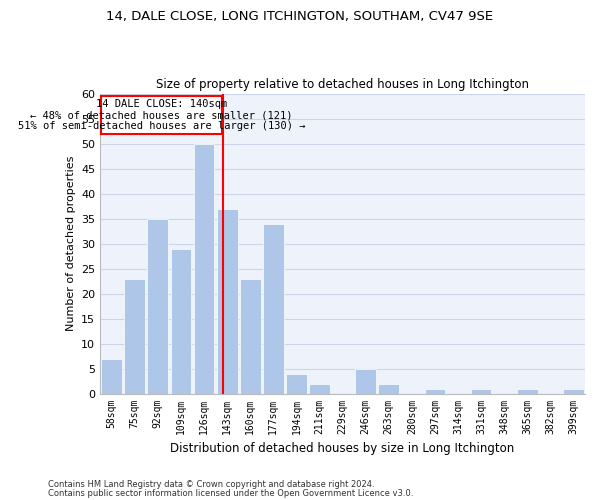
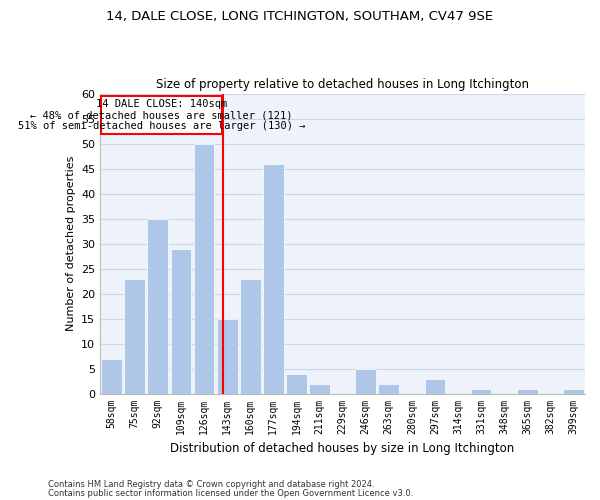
143sqm: 37 -> 15
177sqm: 34 -> 46
297sqm: 1 -> 3
